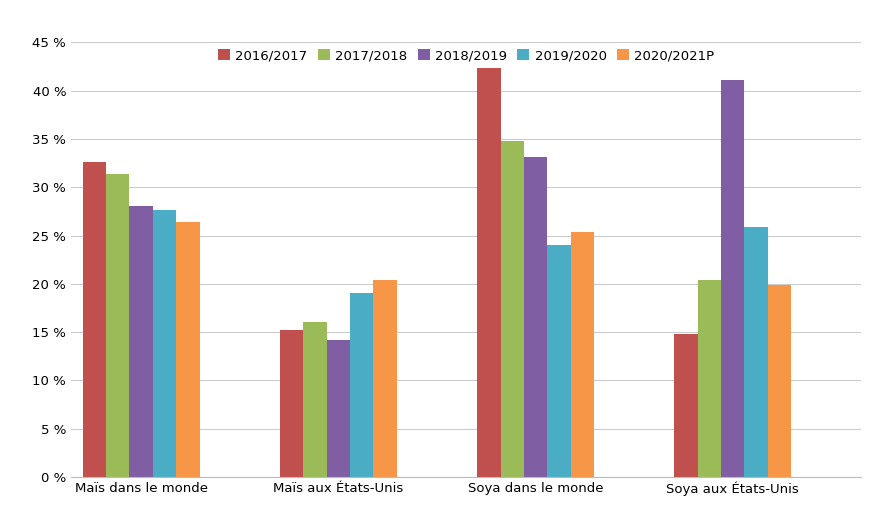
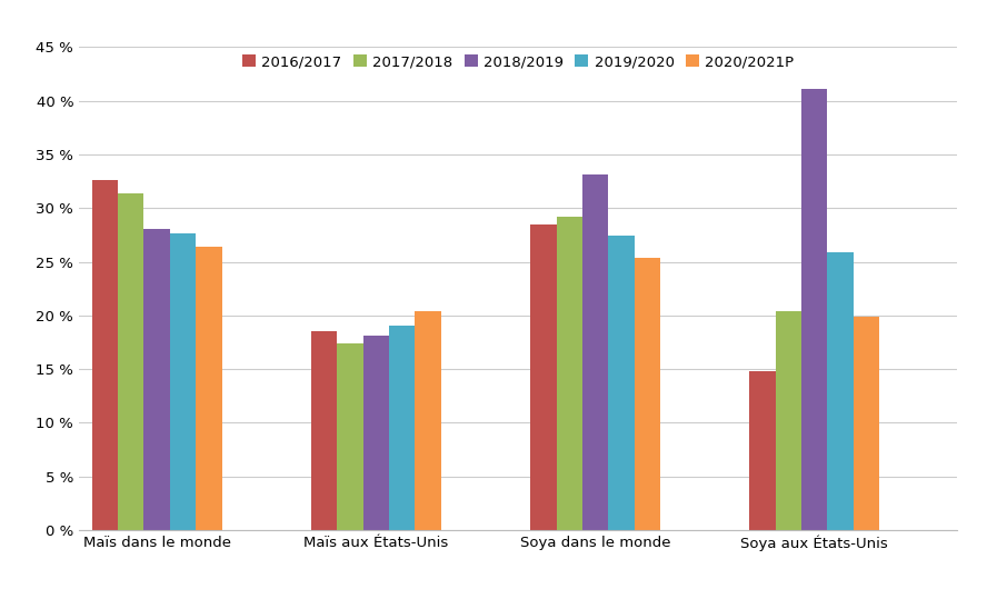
2016/2017/Maïs aux États-Unis: 15.2 % -> 18.5 %
2017/2018/Maïs aux États-Unis: 16.0 % -> 17.4 %
2018/2019/Maïs aux États-Unis: 14.2 % -> 18.1 %
2016/2017/Soya dans le monde: 42.4 % -> 28.5 %
2017/2018/Soya dans le monde: 34.8 % -> 29.2 %
2019/2020/Soya dans le monde: 24.0 % -> 27.4 %
